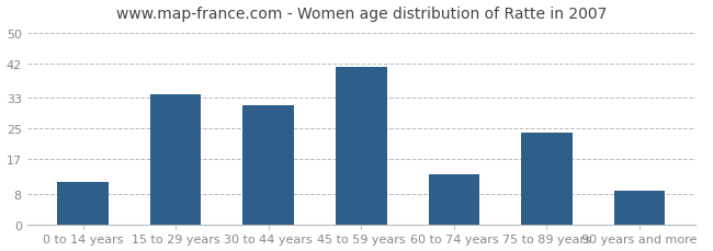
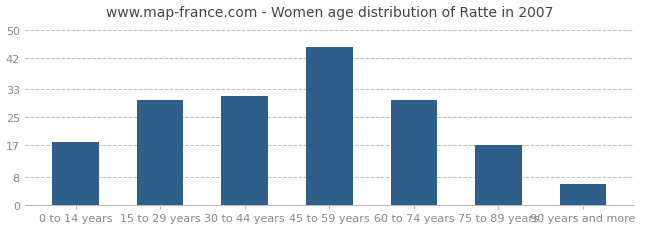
0 to 14 years: 11 -> 18
15 to 29 years: 34 -> 30
45 to 59 years: 41 -> 45
60 to 74 years: 13 -> 30
75 to 89 years: 24 -> 17
90 years and more: 9 -> 6
